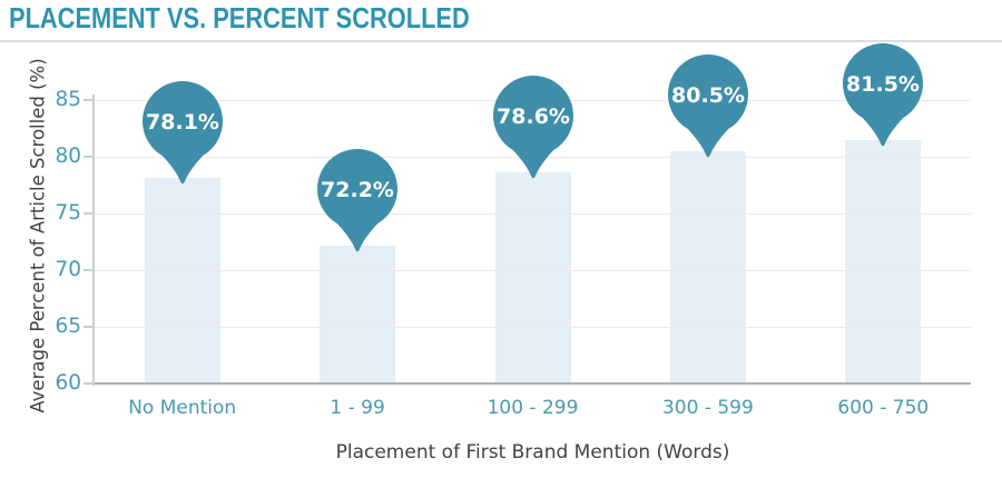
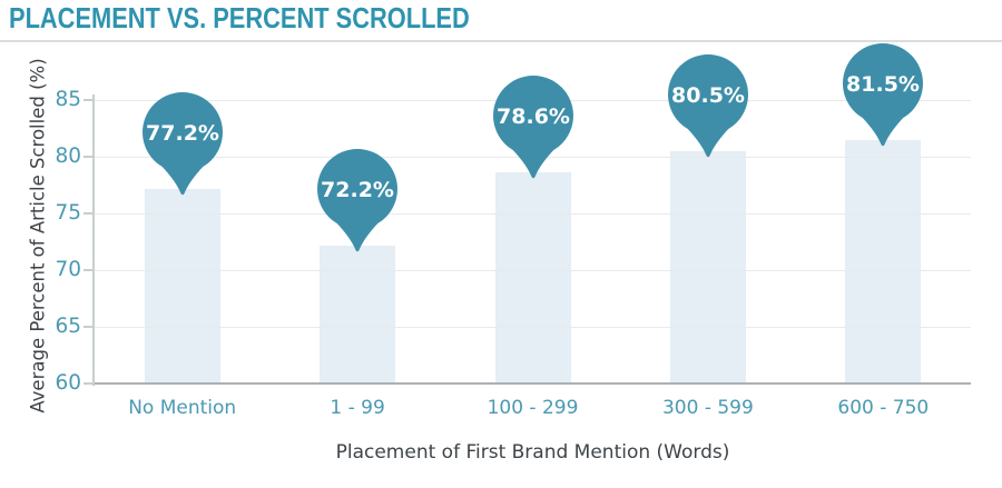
No Mention: 78.1% -> 77.2%
